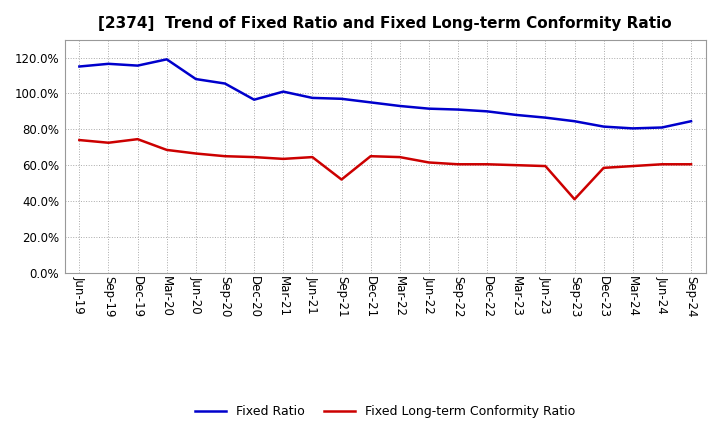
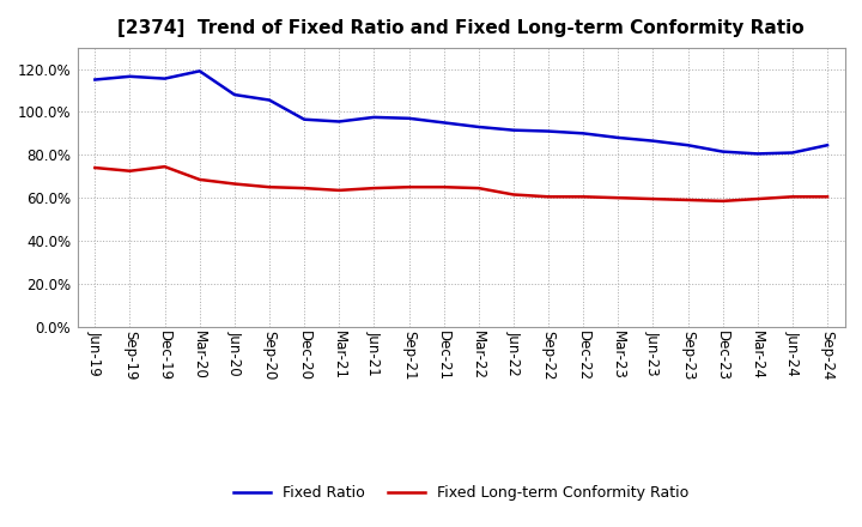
Fixed Ratio/Mar-21: 101% -> 96%
Fixed Long-term Conformity Ratio/Sep-21: 52% -> 65%
Fixed Long-term Conformity Ratio/Sep-23: 41% -> 59%
